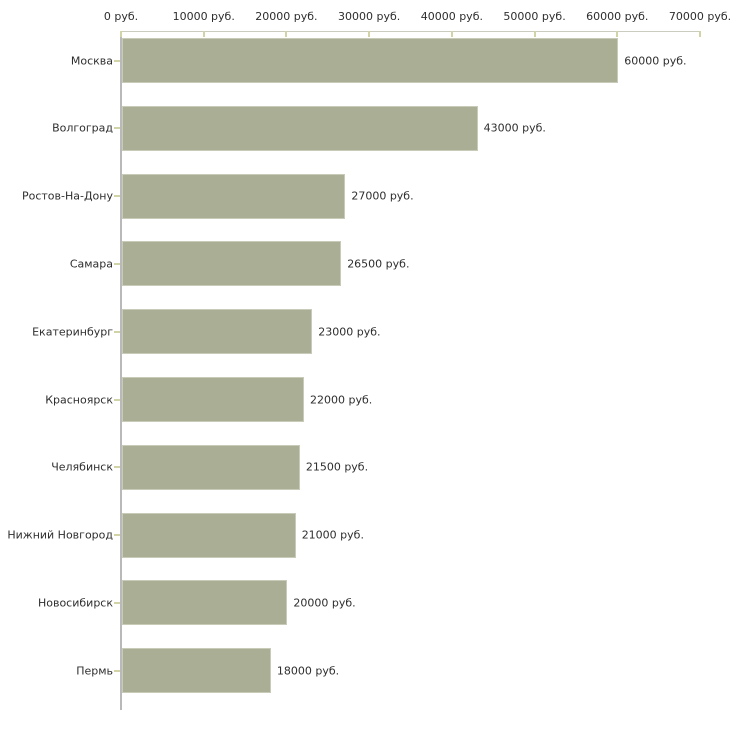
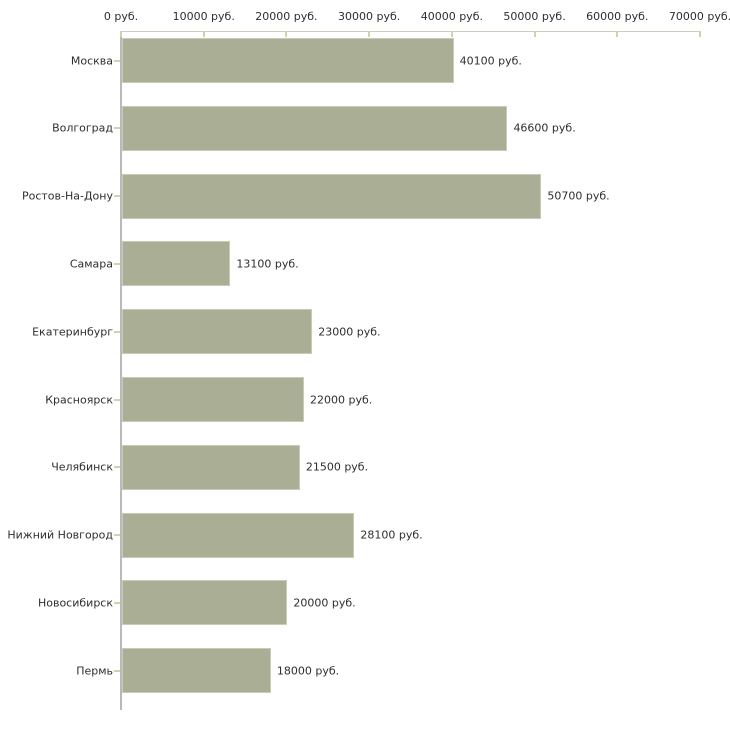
Москва: 60000 -> 40100
Волгоград: 43000 -> 46600
Ростов-На-Дону: 27000 -> 50700
Самара: 26500 -> 13100
Нижний Новгород: 21000 -> 28100
